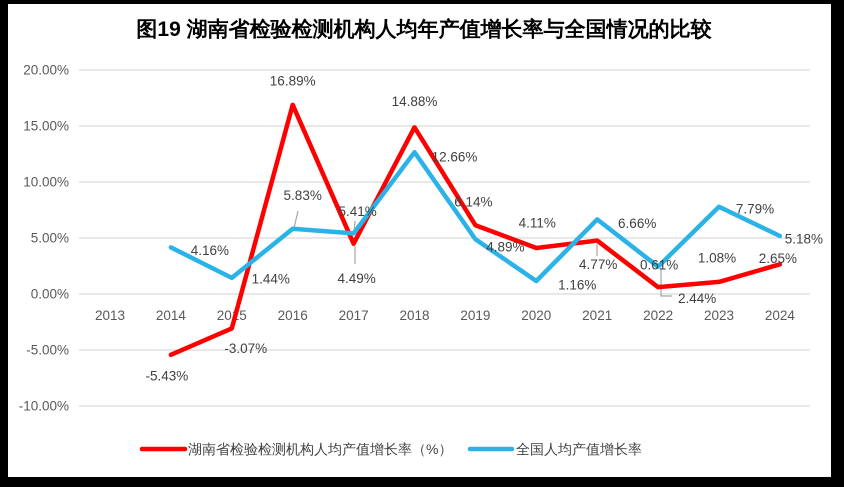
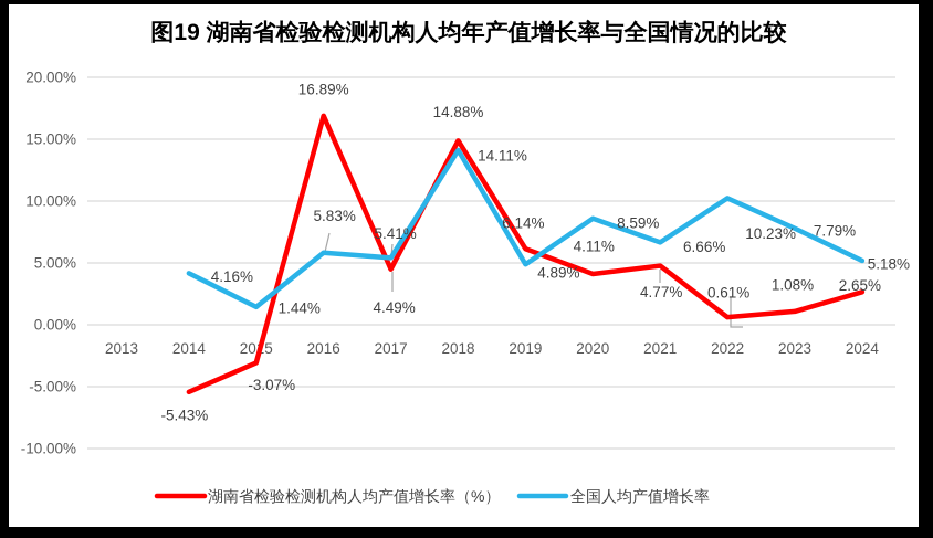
全国人均产值增长率/2018: 12.66% -> 14.11%
全国人均产值增长率/2020: 1.16% -> 8.59%
全国人均产值增长率/2022: 2.44% -> 10.23%
